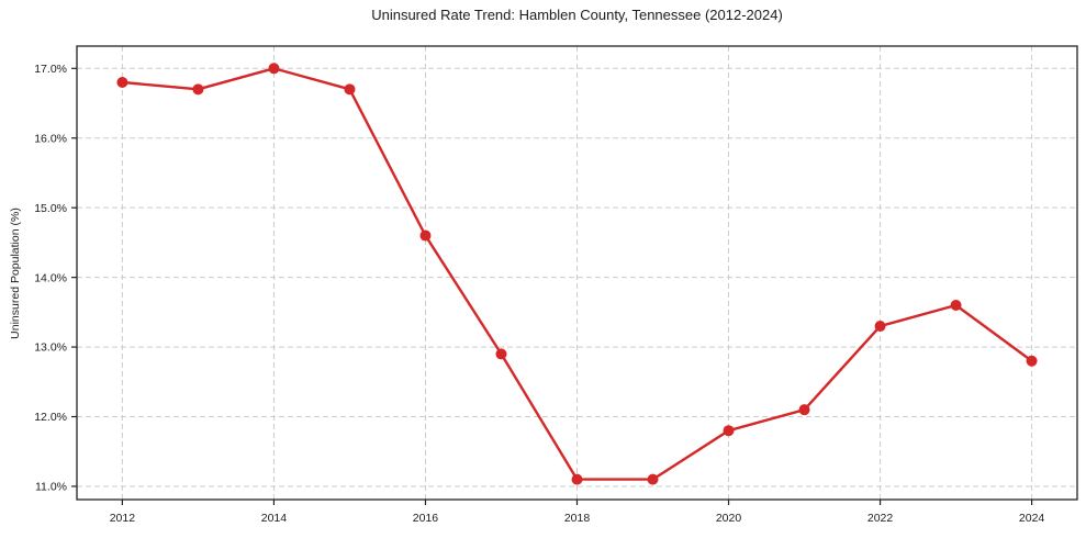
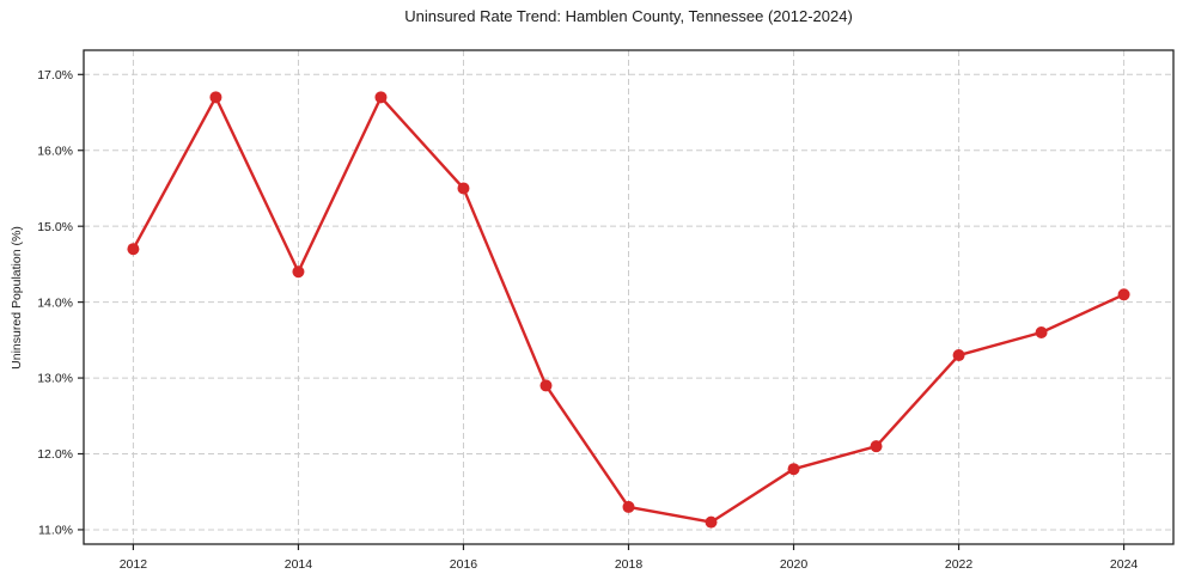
2012: 16.8% -> 14.7%
2014: 17.0% -> 14.4%
2016: 14.6% -> 15.5%
2018: 11.1% -> 11.3%
2024: 12.8% -> 14.1%
